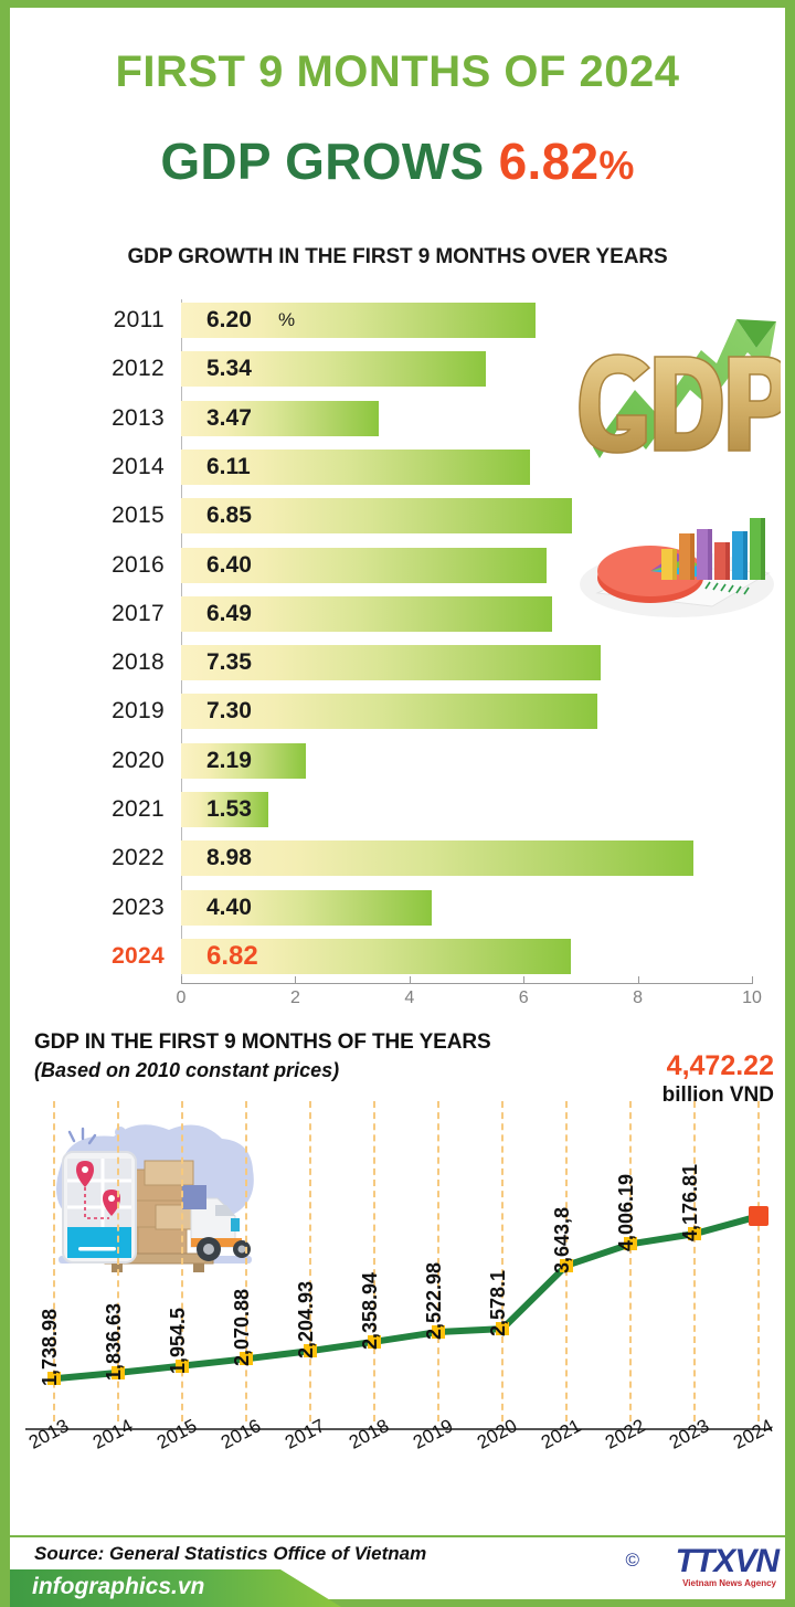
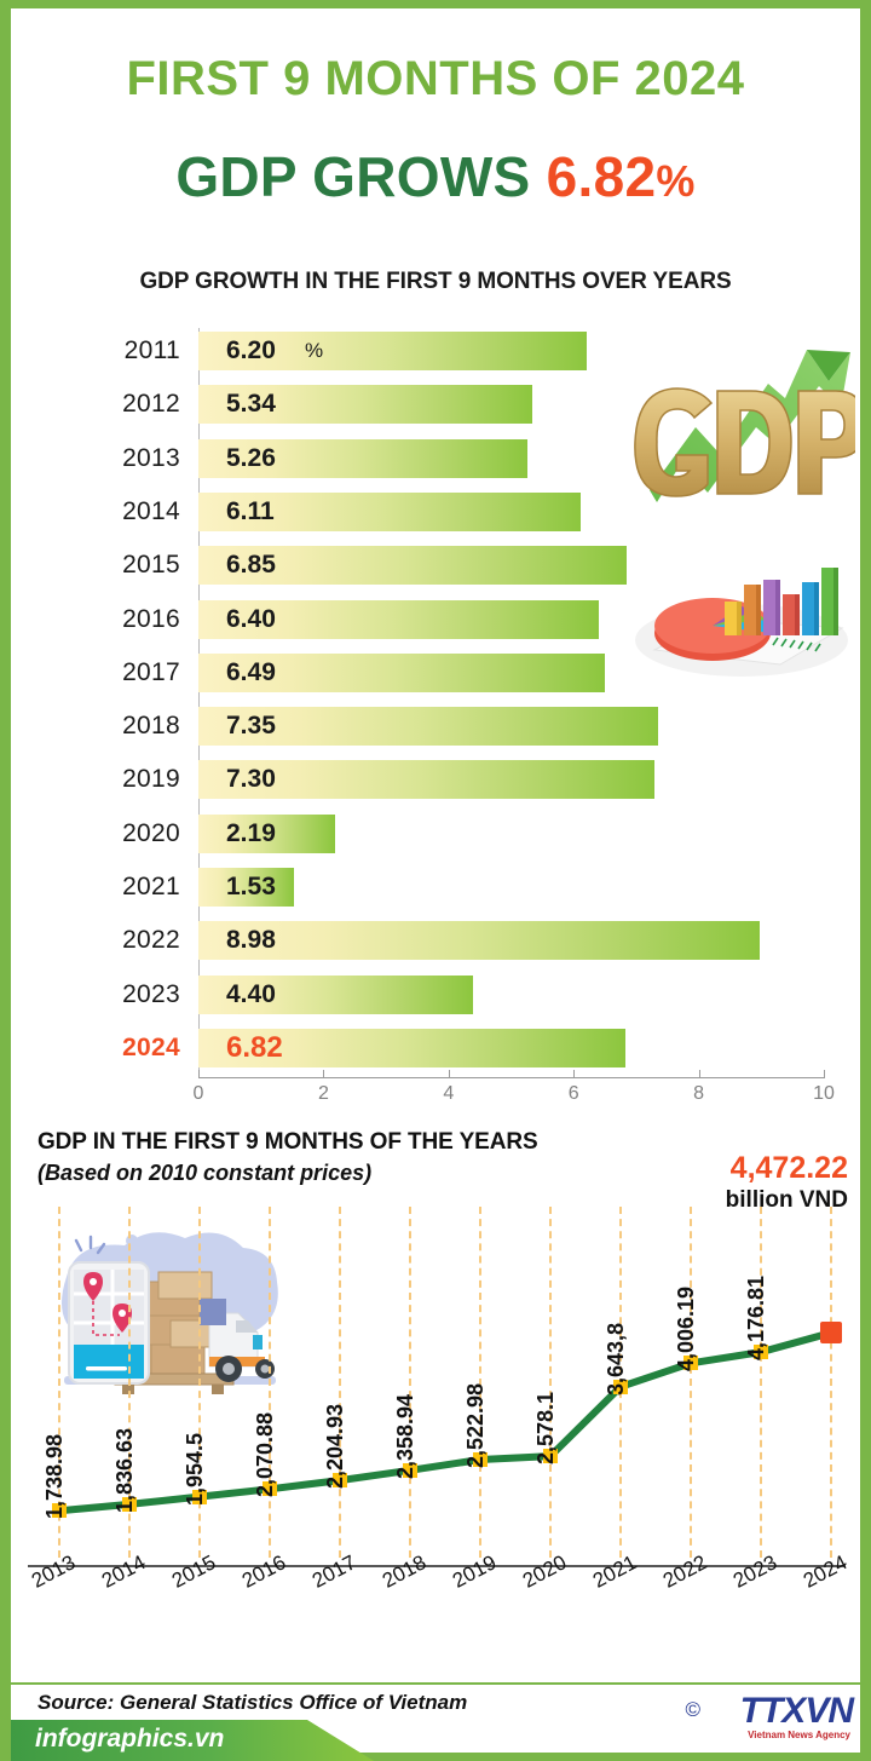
GDP GROWTH IN THE FIRST 9 MONTHS OVER YEARS/2013: 3.47 -> 5.26
